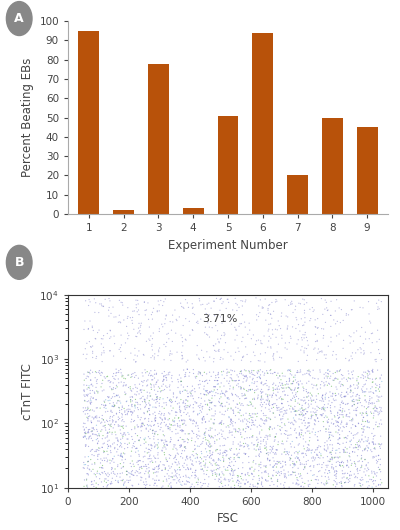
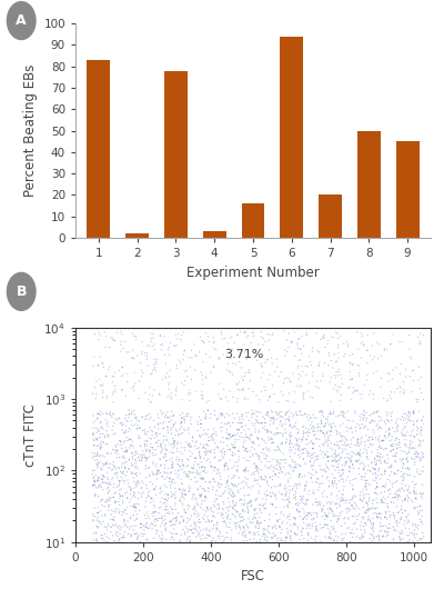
1: 95 -> 83
5: 51 -> 16
